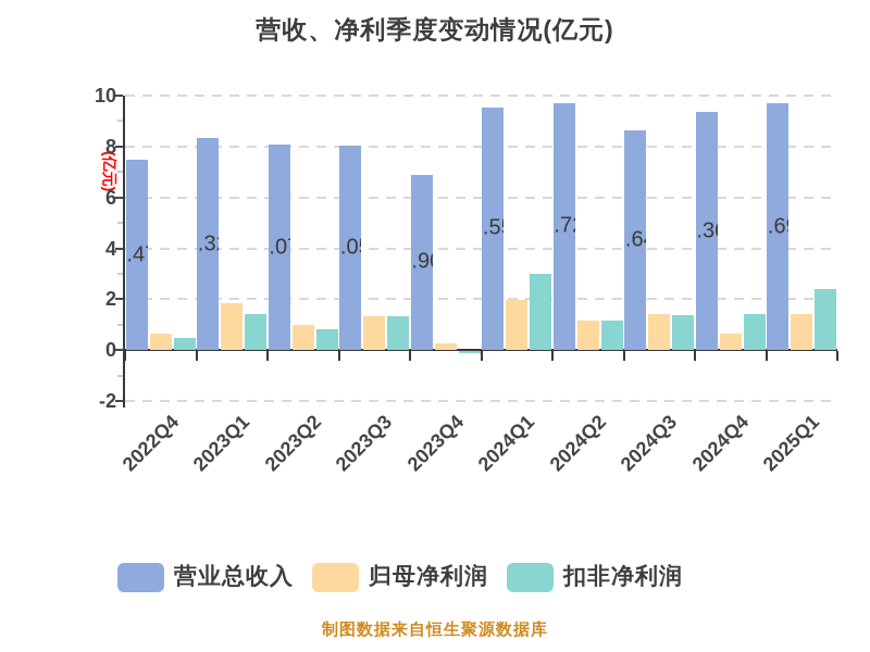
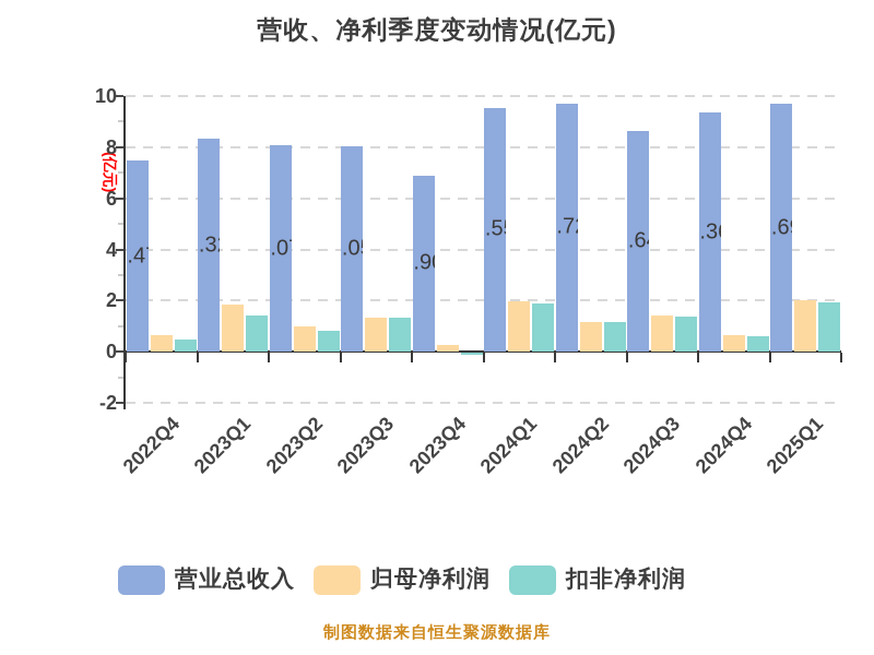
扣非净利润/2024Q1: 3.0 -> 1.9
扣非净利润/2024Q4: 1.4 -> 0.6
归母净利润/2025Q1: 1.4 -> 2.0
扣非净利润/2025Q1: 2.4 -> 1.9
